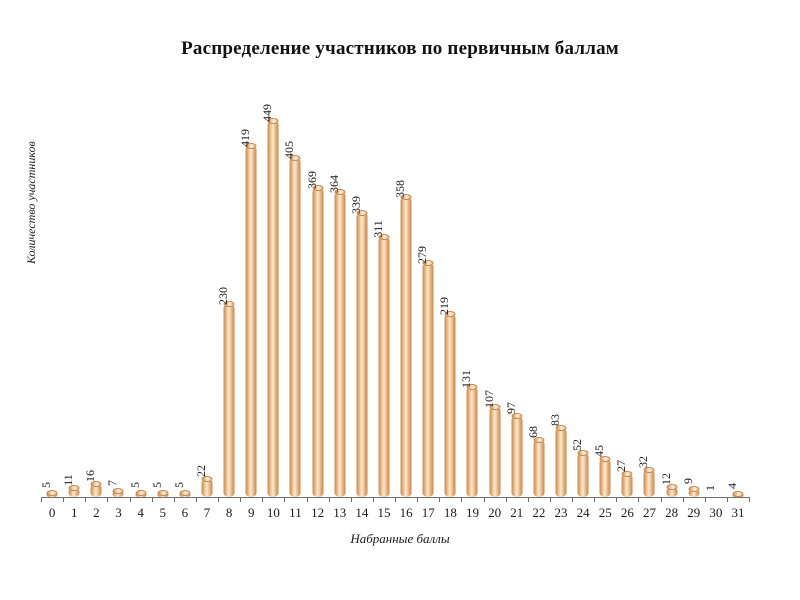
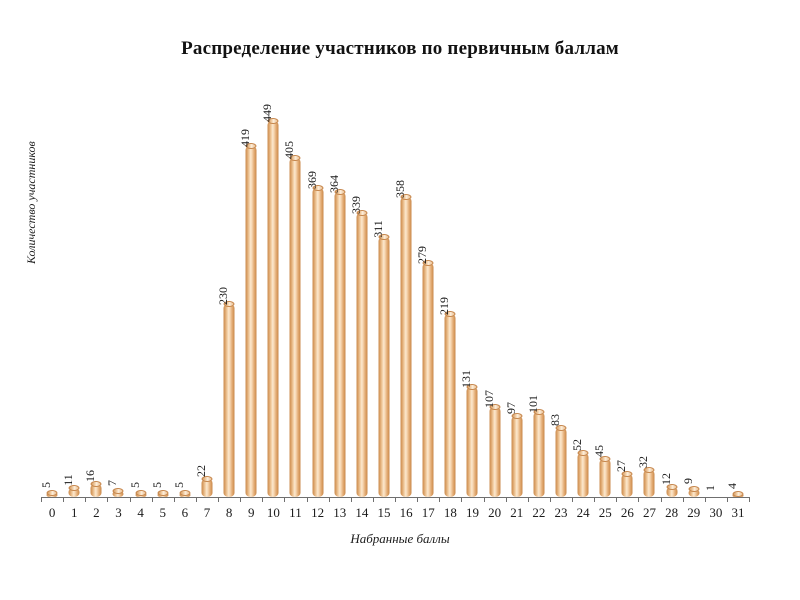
22: 68 -> 101
